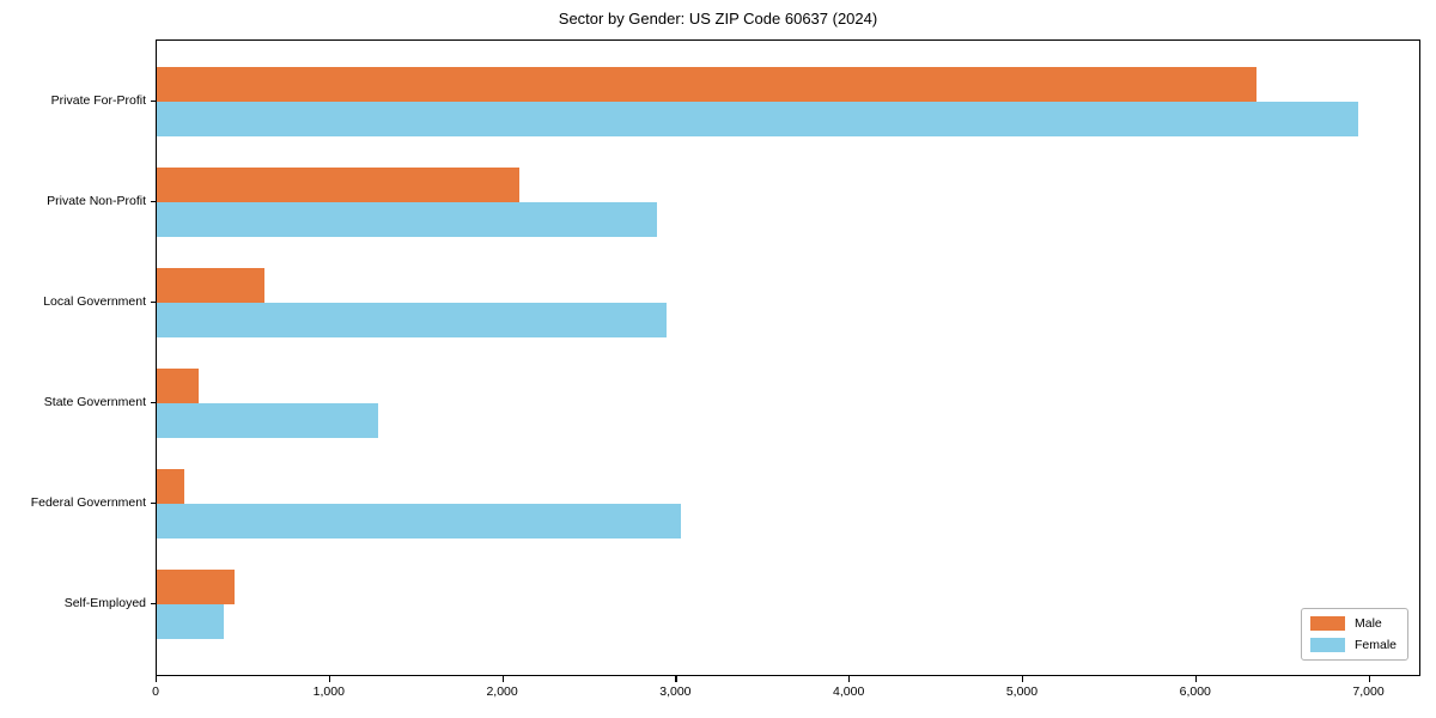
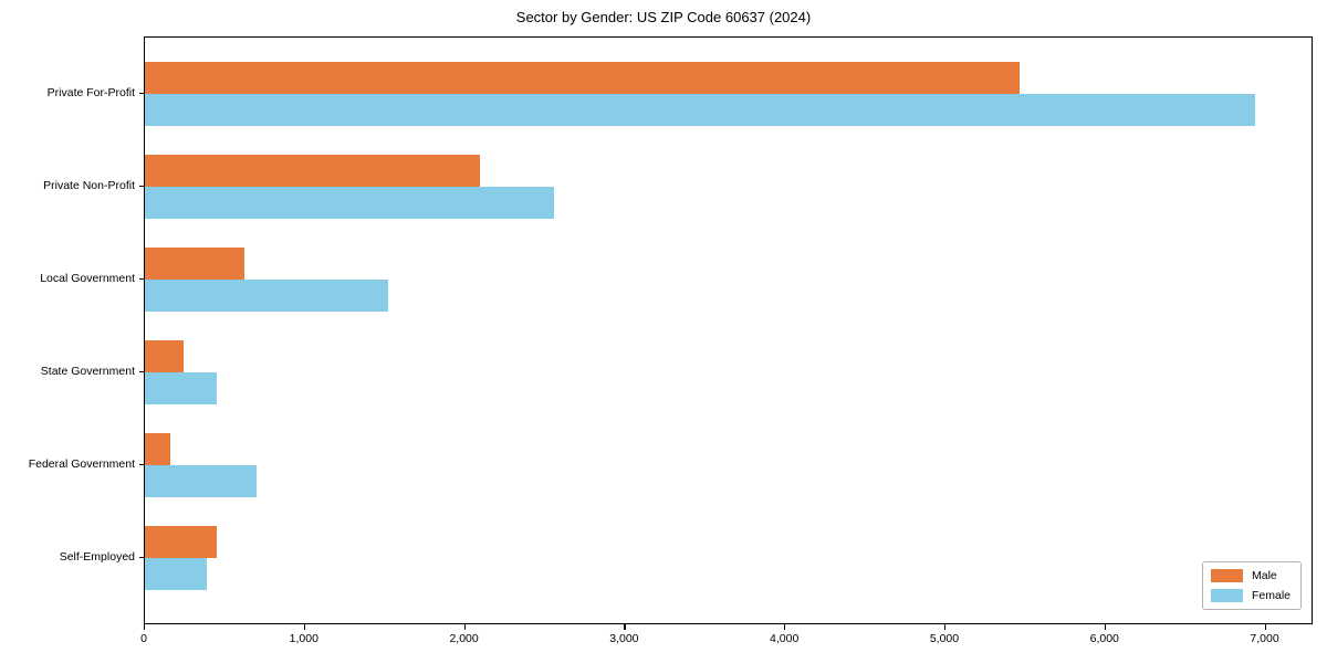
Male/Private For-Profit: 6360 -> 5470
Female/Private Non-Profit: 2890 -> 2560
Female/Local Government: 2950 -> 1520
Female/State Government: 1280 -> 450
Female/Federal Government: 3030 -> 700
